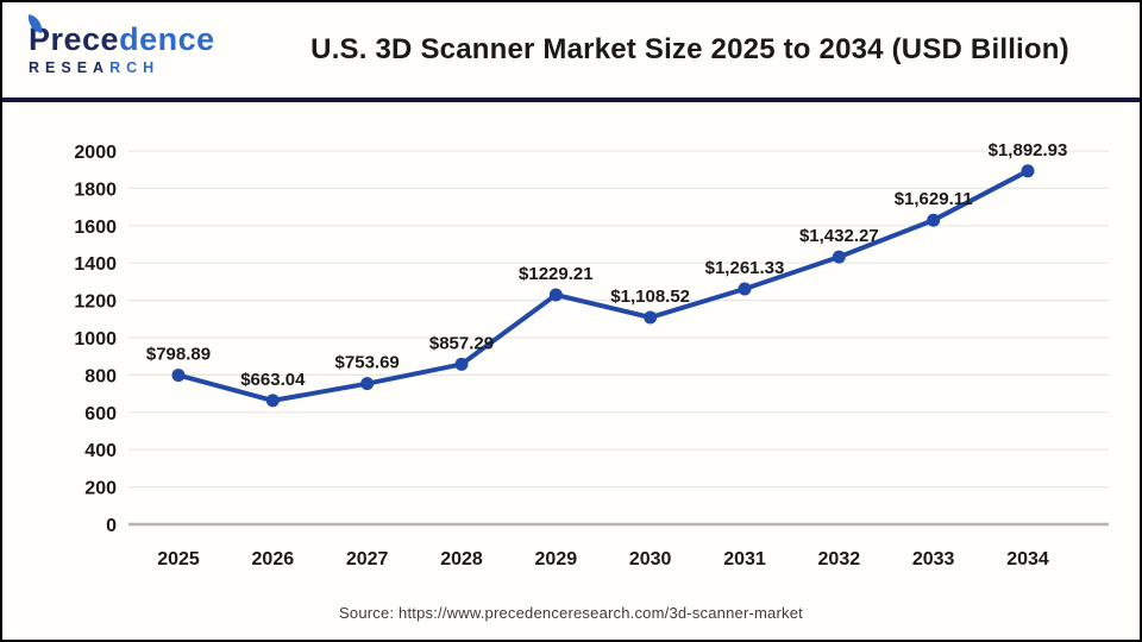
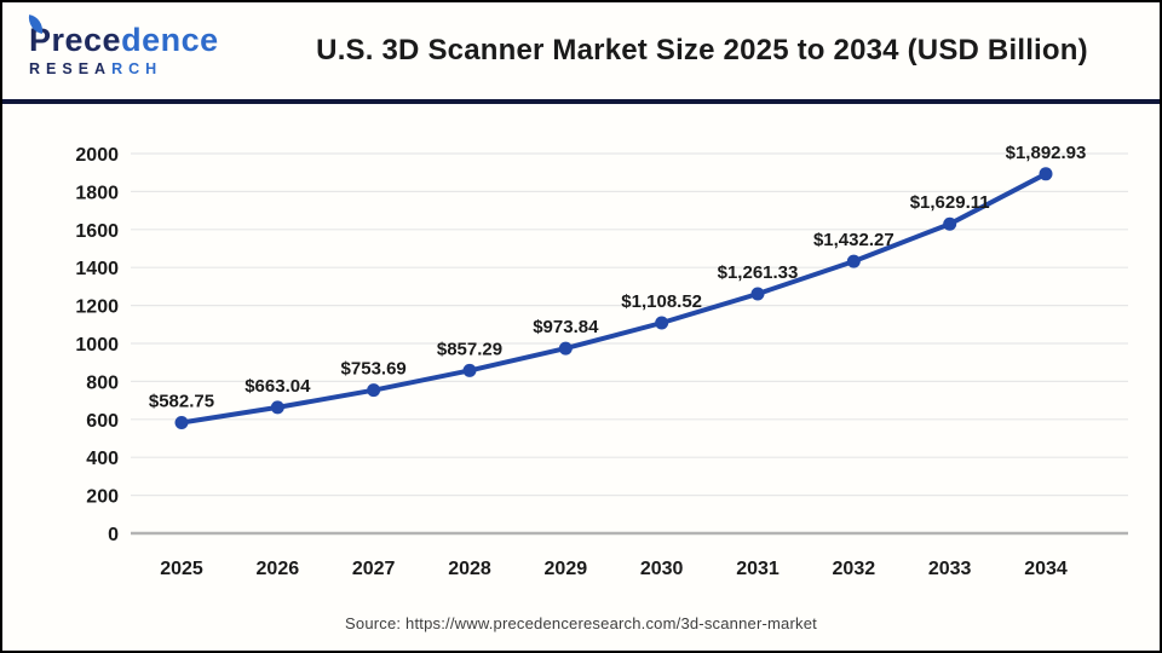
2025: $798.89 -> $582.75
2029: $1229.21 -> $973.84
